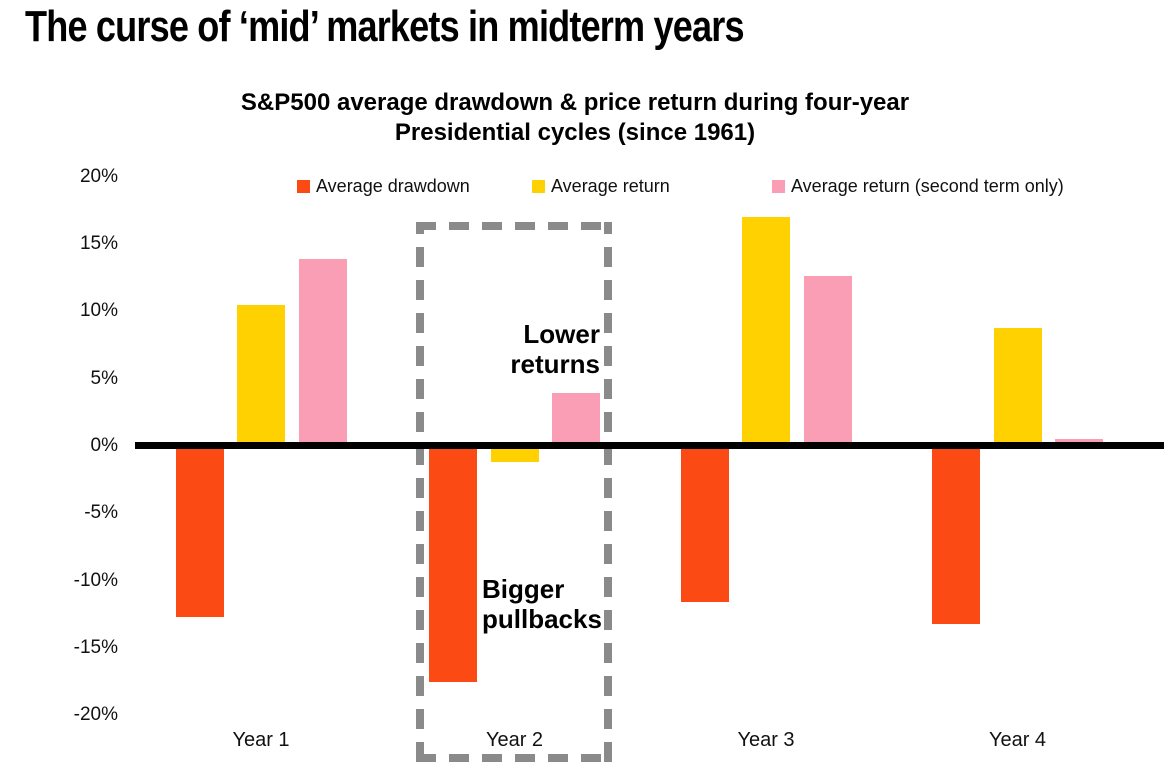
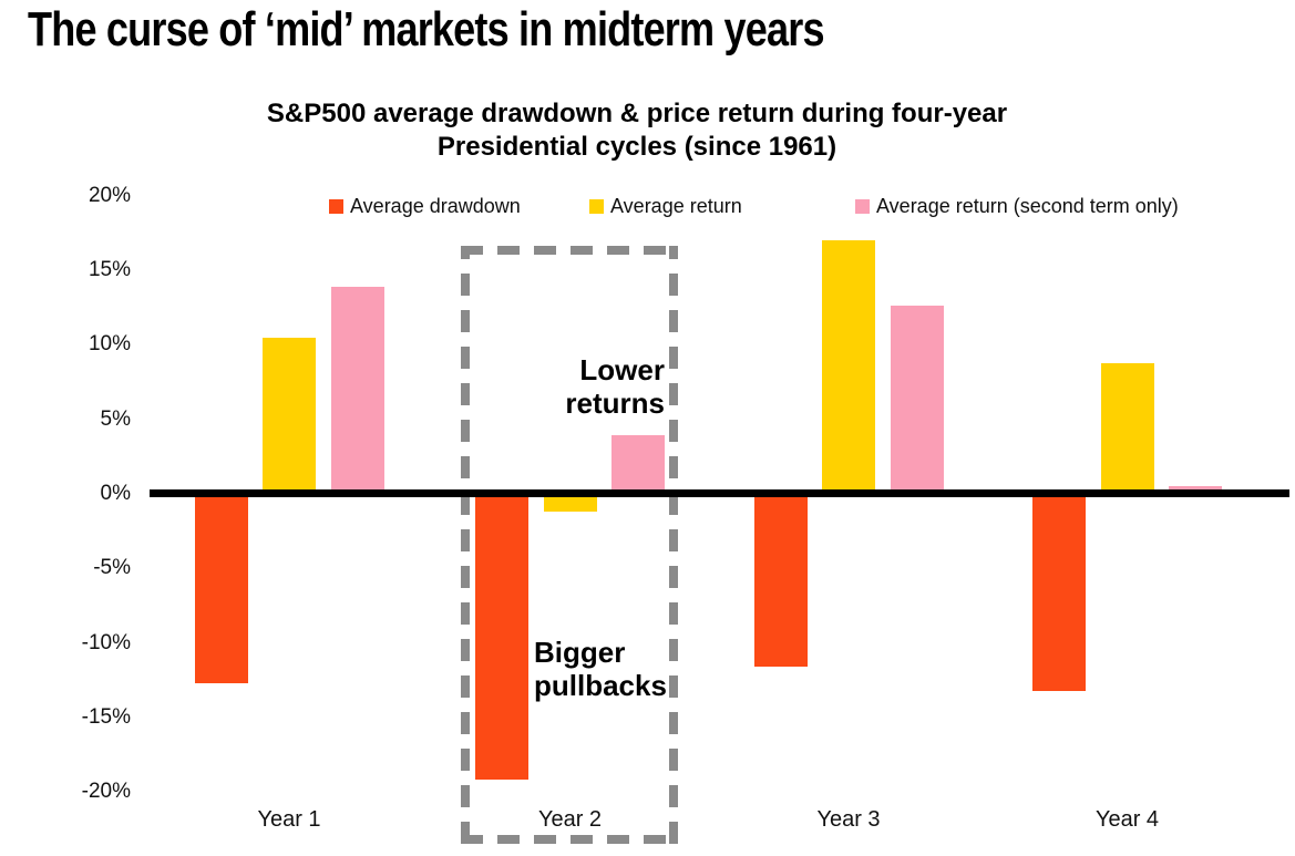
Average drawdown/Year 2: -17.5% -> -19.2%
